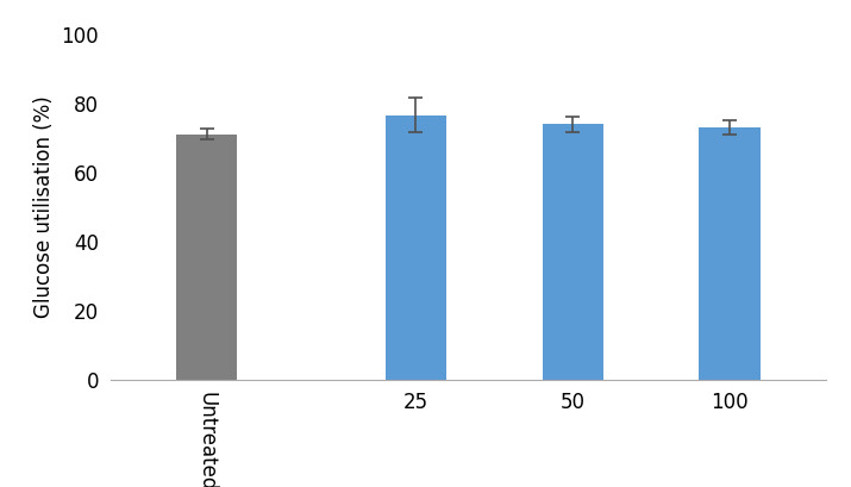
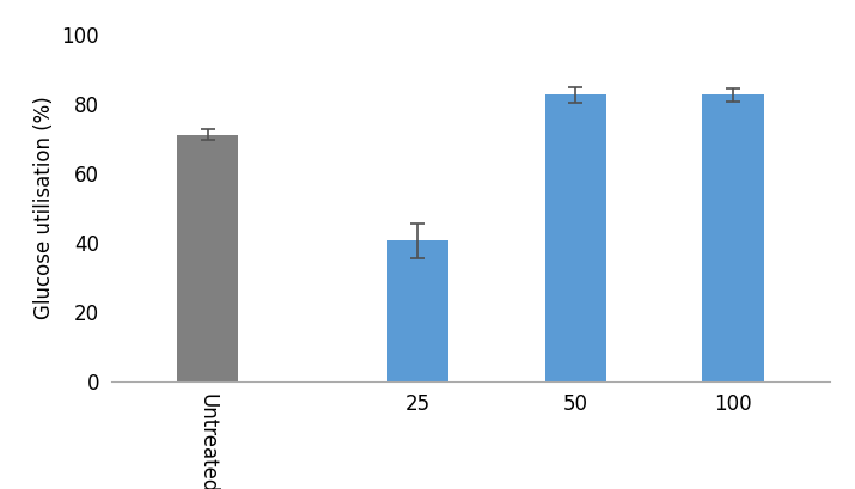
25: 76.5 -> 40.5
50: 74.0 -> 82.5
100: 73.0 -> 82.5
